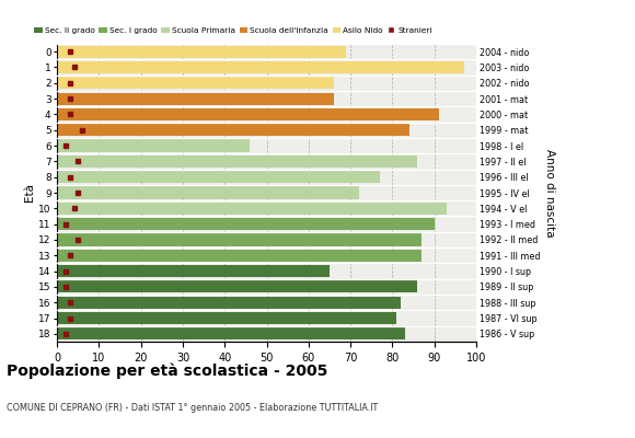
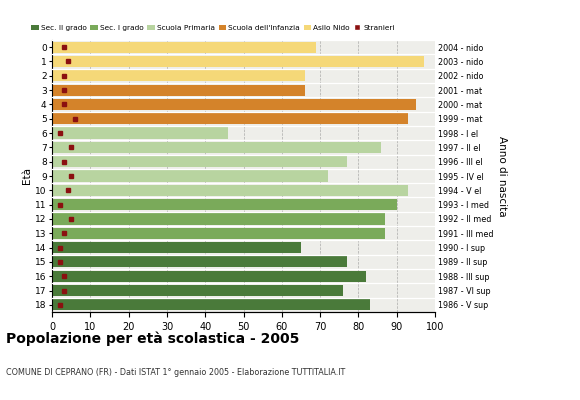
4: 91 -> 95
5: 84 -> 93
15: 86 -> 77
17: 81 -> 76
